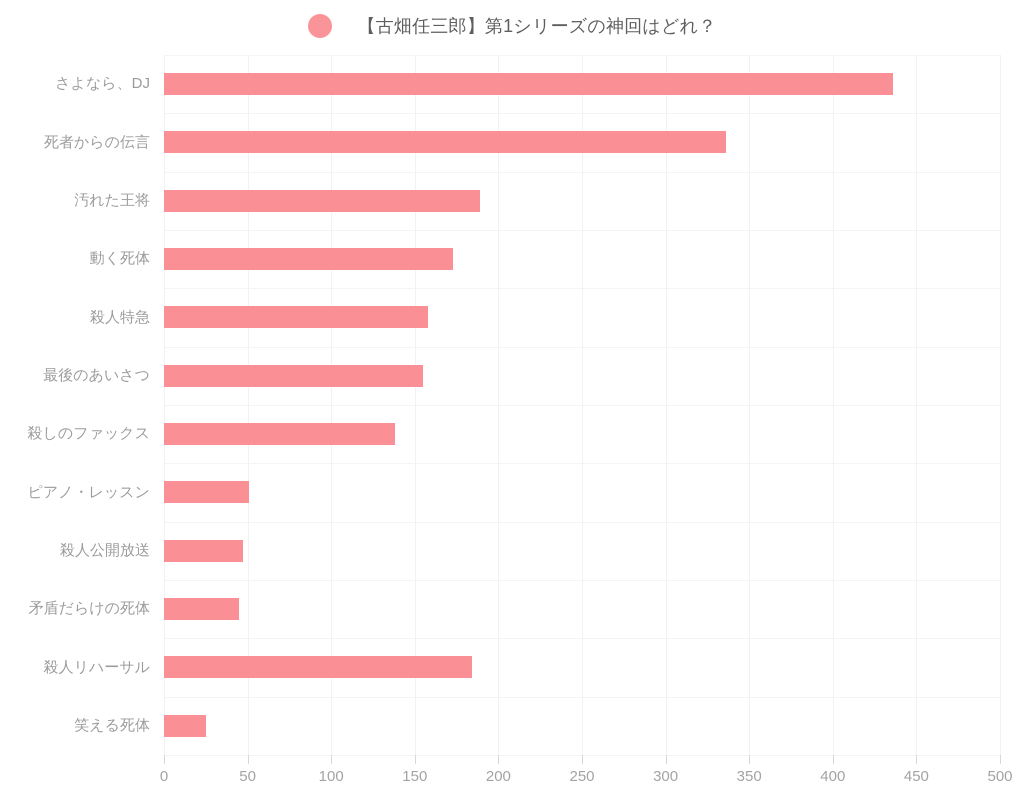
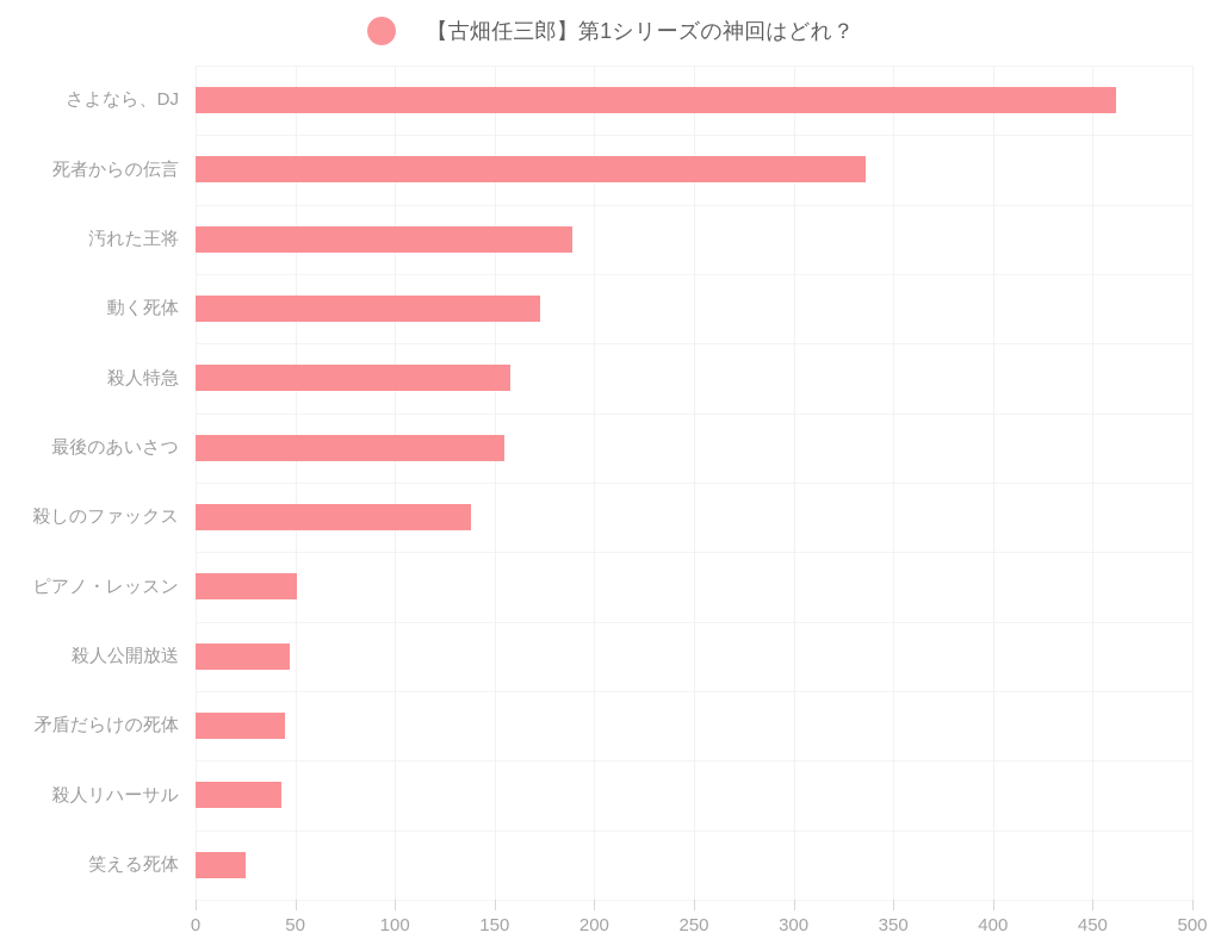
さよなら、DJ: 436 -> 462
殺人リハーサル: 184 -> 43
